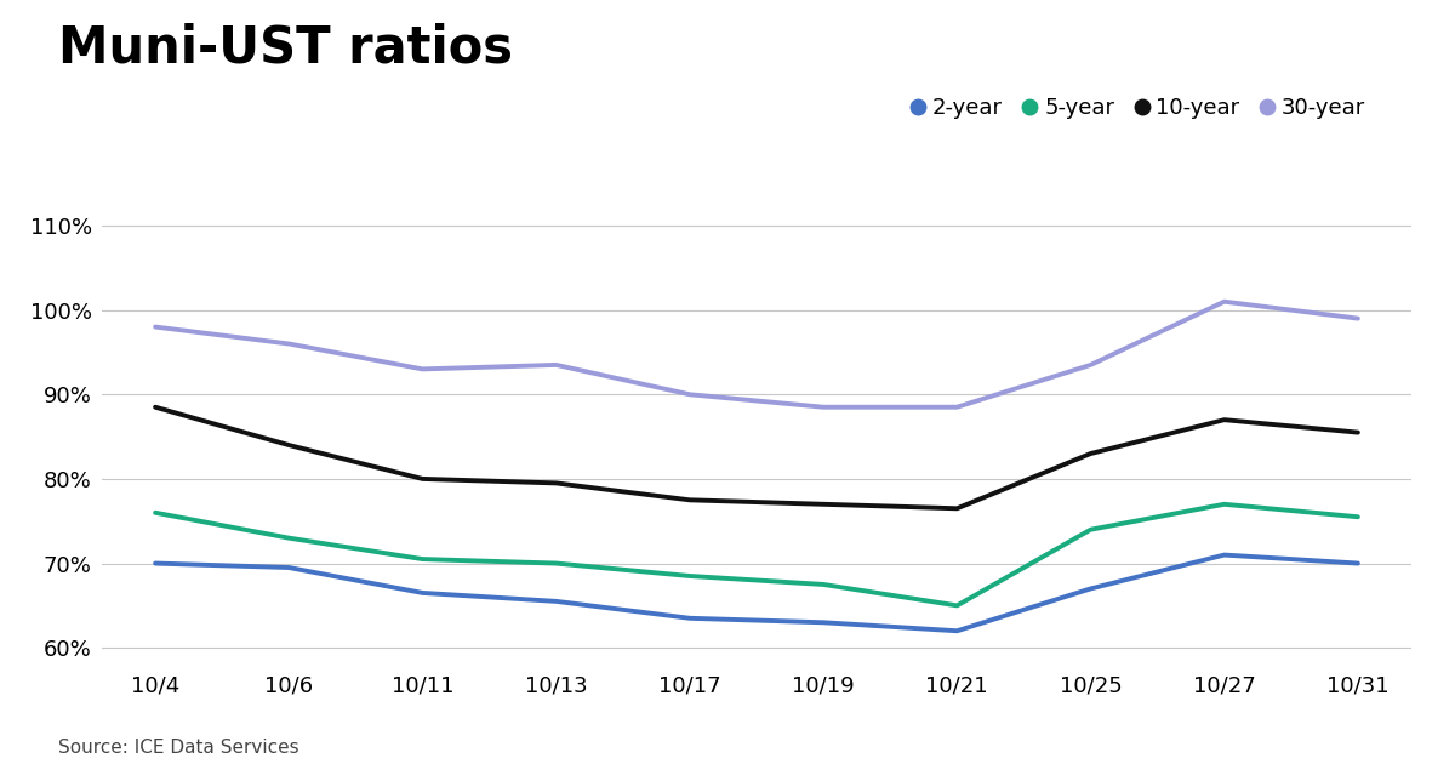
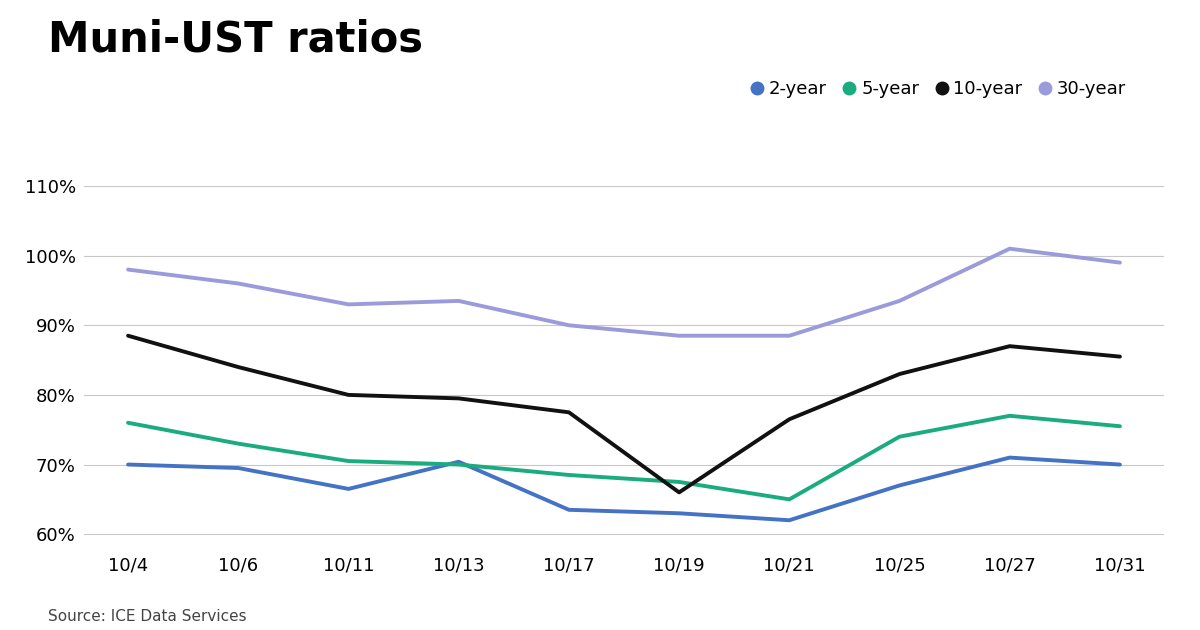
2-year/10/13: 65.5% -> 70.4%
10-year/10/19: 77.0% -> 66.0%
